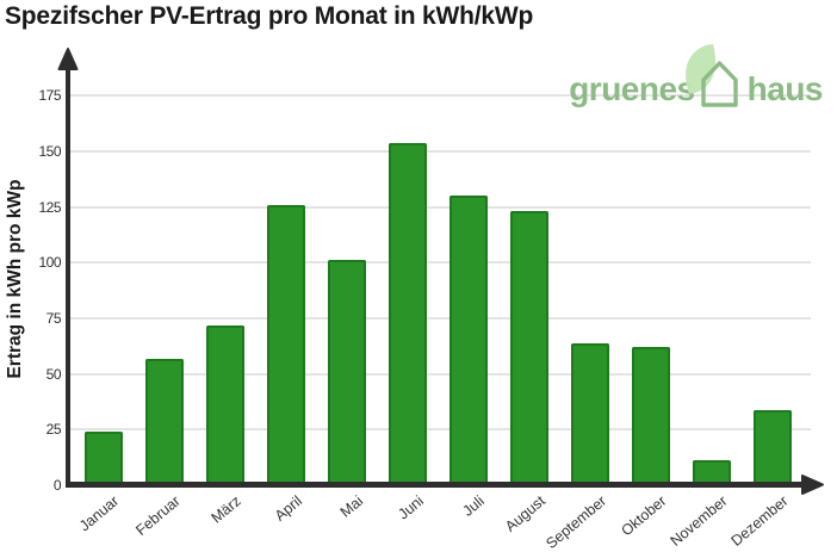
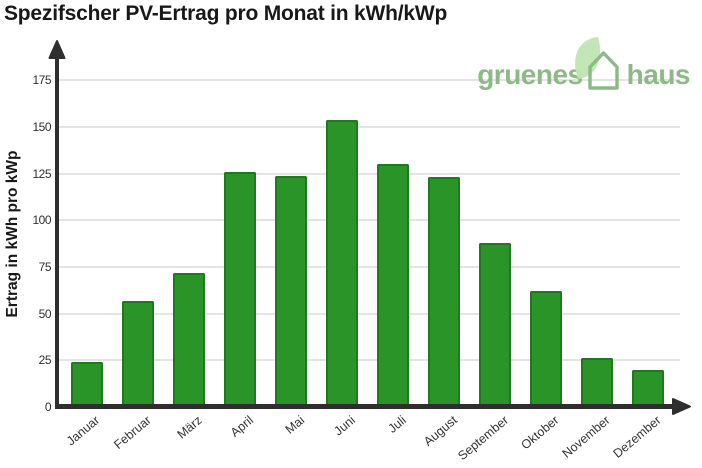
Mai: 101 -> 124
September: 64 -> 88
November: 11 -> 26
Dezember: 34 -> 20
